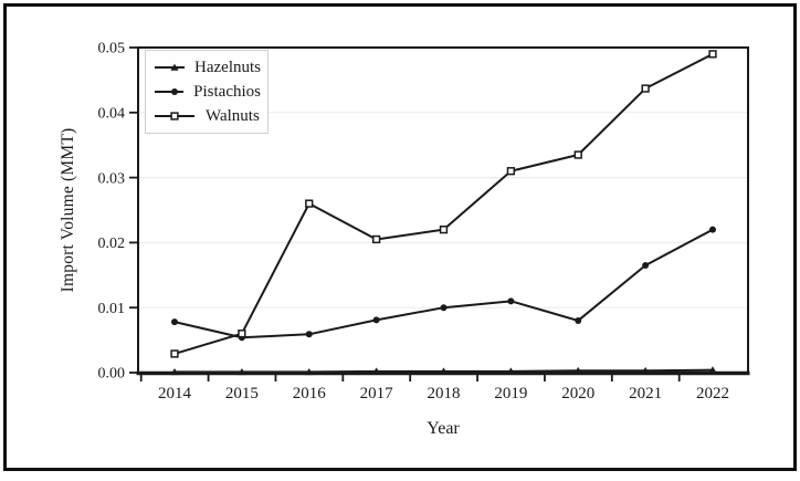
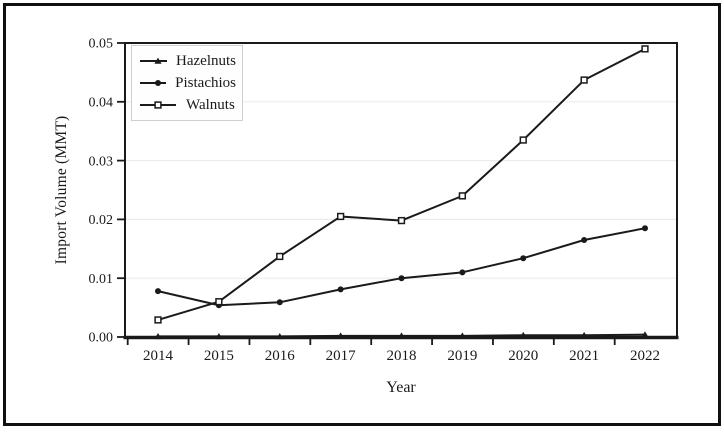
Walnuts/2016: 0.026 -> 0.014
Walnuts/2018: 0.022 -> 0.020
Walnuts/2019: 0.031 -> 0.024
Pistachios/2020: 0.008 -> 0.013
Pistachios/2022: 0.022 -> 0.018
